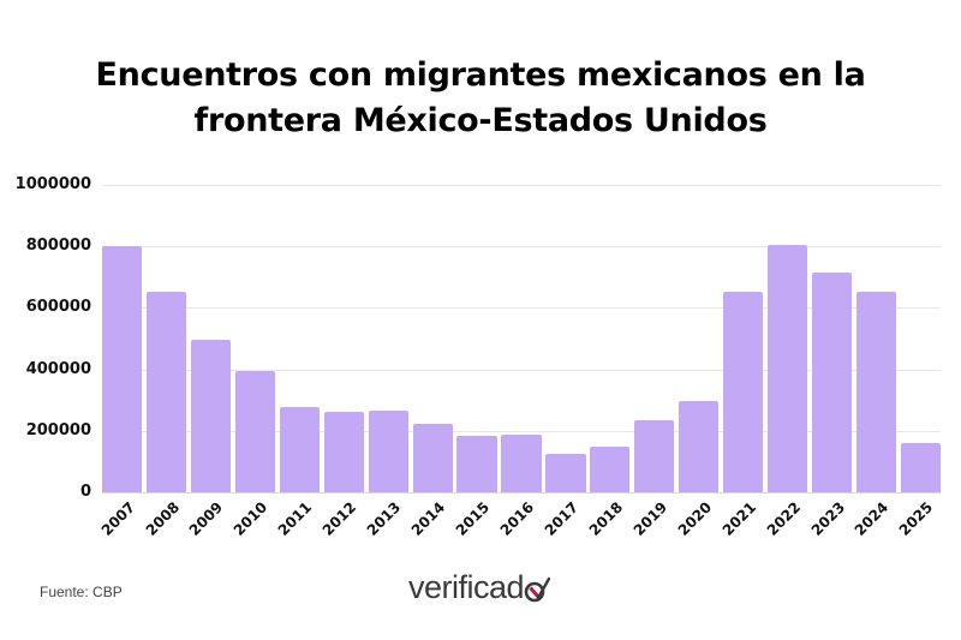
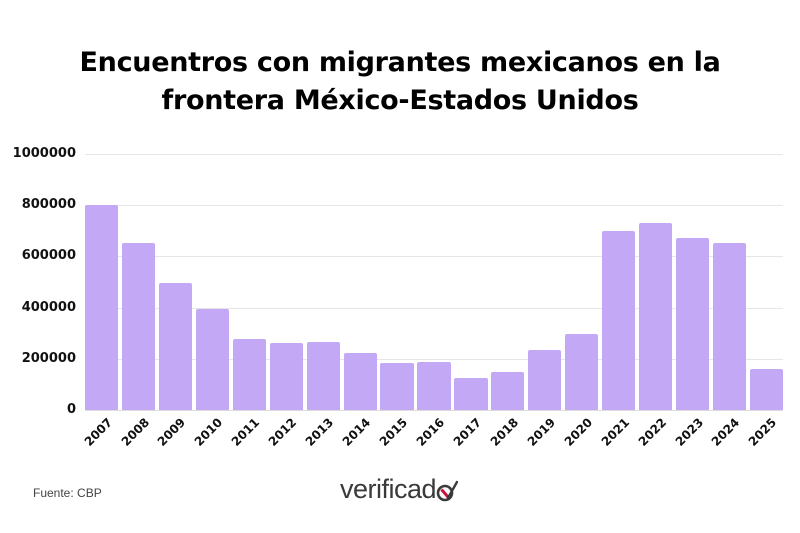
2021: 650000 -> 700000
2022: 800000 -> 730000
2023: 720000 -> 670000
